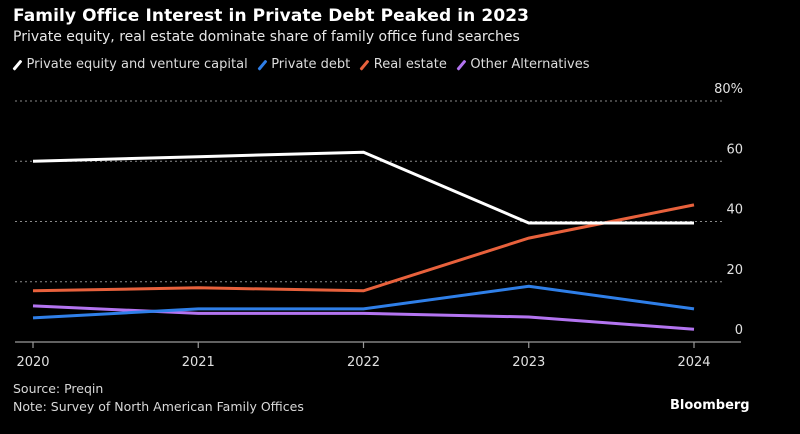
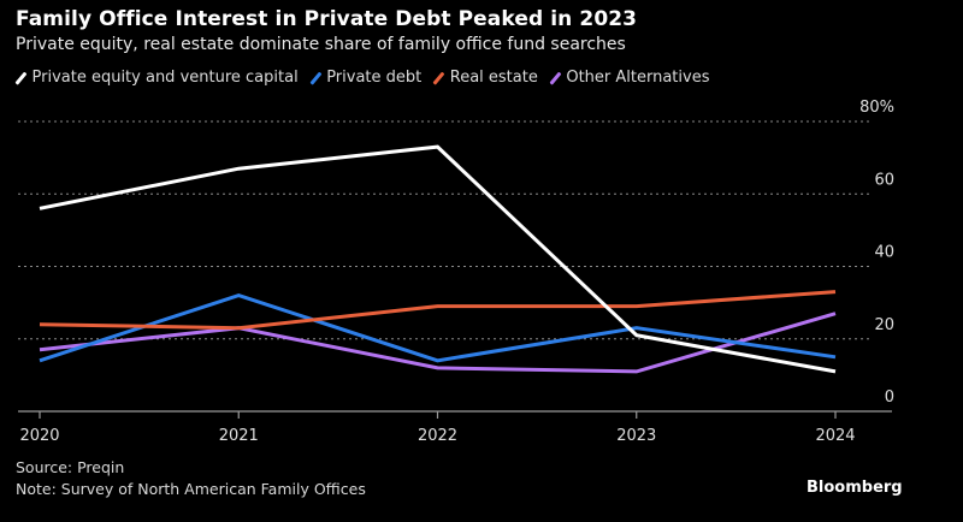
Private equity and venture capital/2020: 60% -> 56%
Private debt/2020: 8% -> 14%
Real estate/2020: 17% -> 24%
Other Alternatives/2020: 12% -> 17%
Private equity and venture capital/2021: 62% -> 67%
Private debt/2021: 11% -> 32%
Real estate/2021: 18% -> 23%
Other Alternatives/2021: 10% -> 23%
Private equity and venture capital/2022: 63% -> 73%
Private debt/2022: 11% -> 14%
Real estate/2022: 17% -> 29%
Other Alternatives/2022: 10% -> 12%
Private equity and venture capital/2023: 40% -> 21%
Private debt/2023: 18% -> 23%
Real estate/2023: 34% -> 29%
Other Alternatives/2023: 8% -> 11%
Private equity and venture capital/2024: 40% -> 11%
Private debt/2024: 11% -> 15%
Real estate/2024: 46% -> 33%
Other Alternatives/2024: 4% -> 27%
